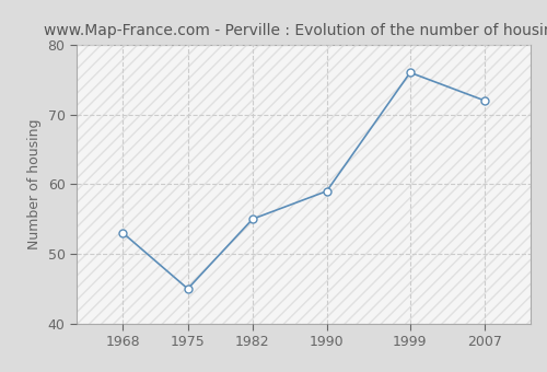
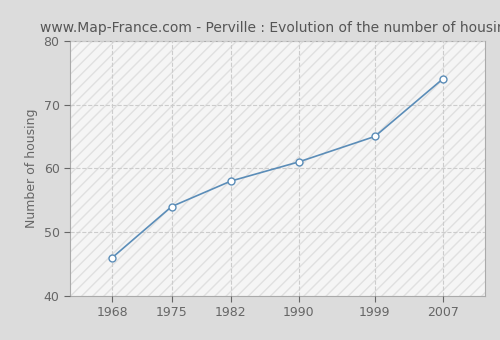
1968: 53 -> 46
1975: 45 -> 54
1982: 55 -> 58
1990: 59 -> 61
1999: 76 -> 65
2007: 72 -> 74
